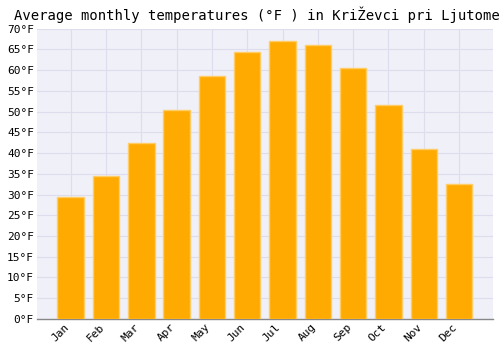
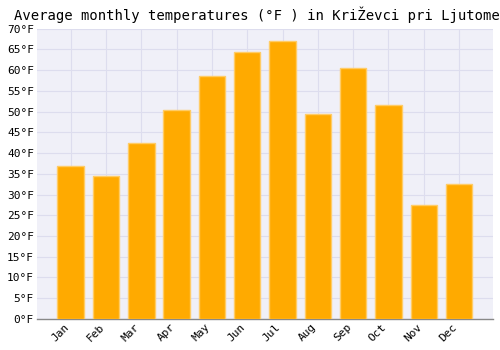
Jan: 29.5°F -> 37.0°F
Aug: 66.0°F -> 49.5°F
Nov: 41.0°F -> 27.5°F
